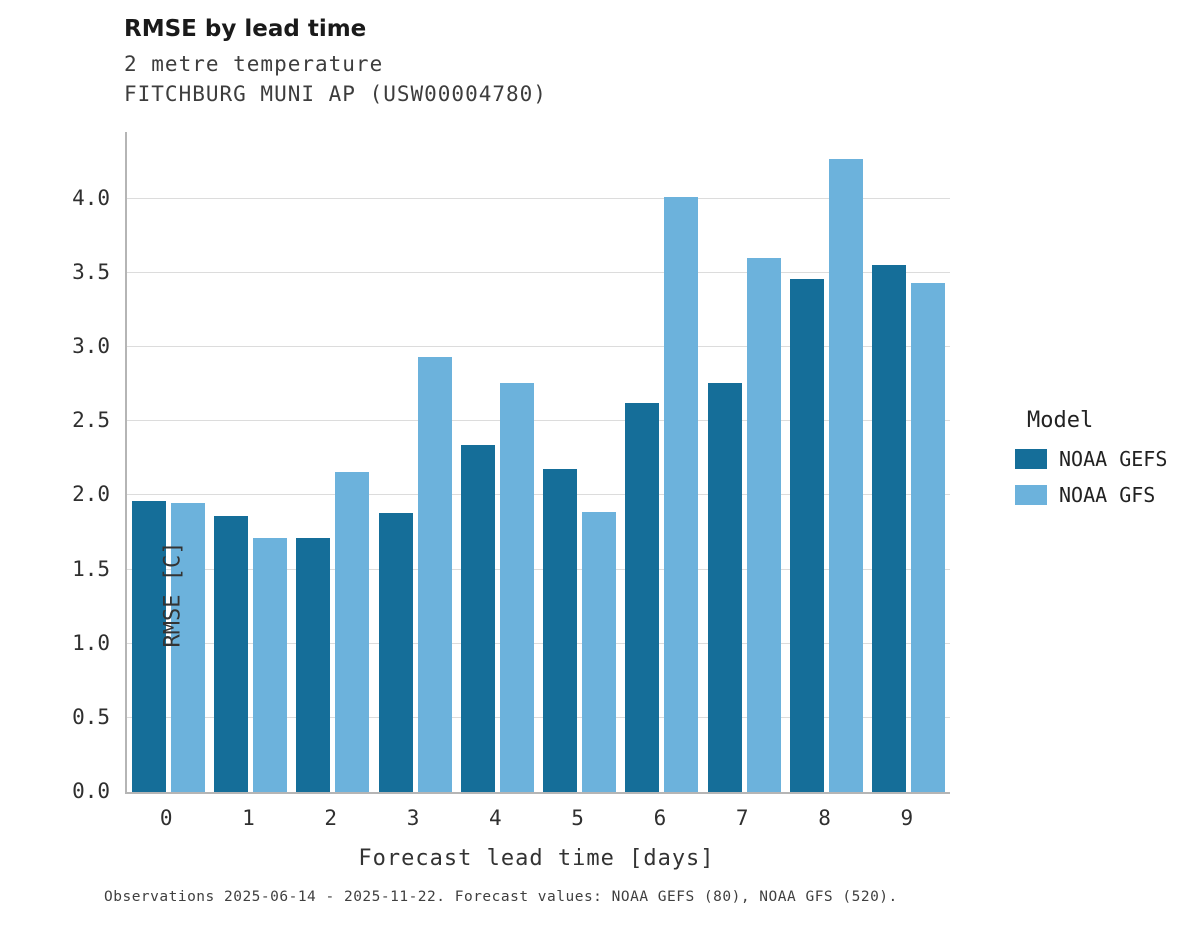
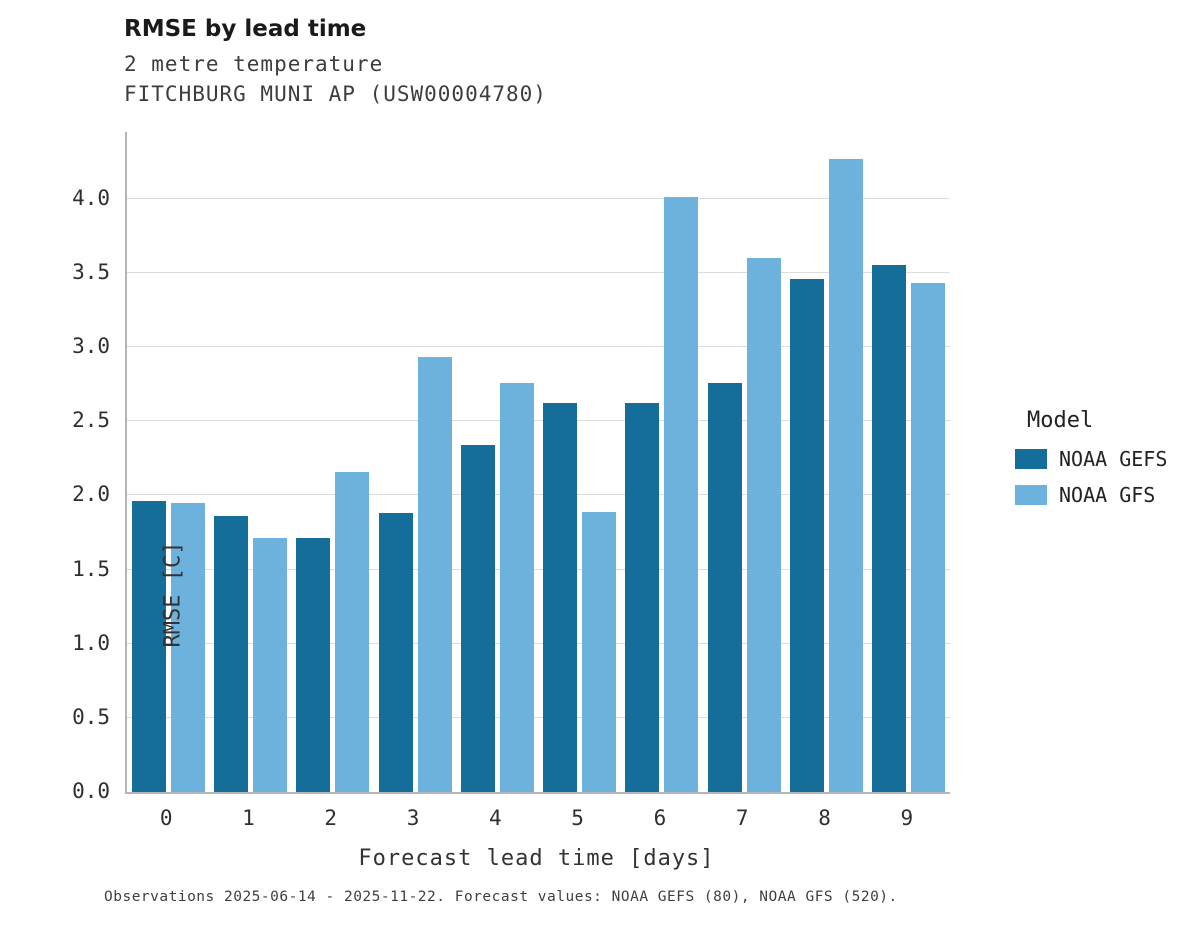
NOAA GEFS/5: 2.18 -> 2.62
